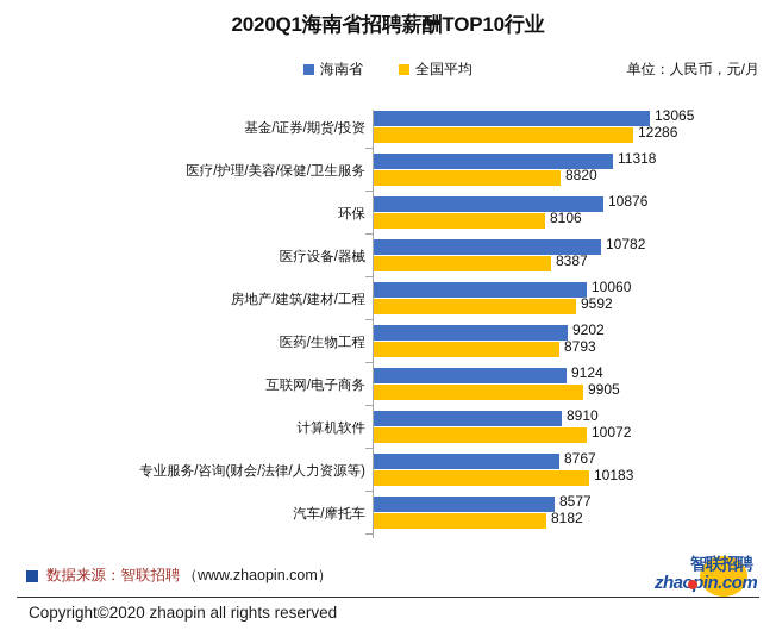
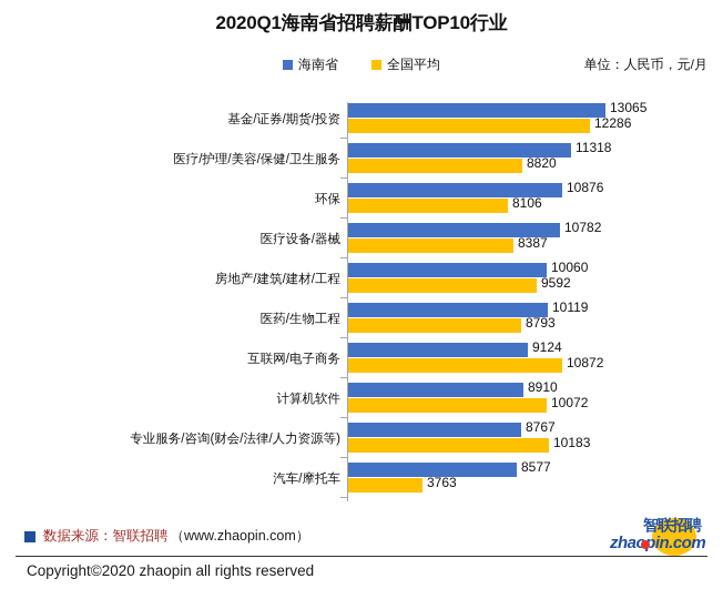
海南省/医药/生物工程: 9202 -> 10119
全国平均/互联网/电子商务: 9905 -> 10872
全国平均/汽车/摩托车: 8182 -> 3763
